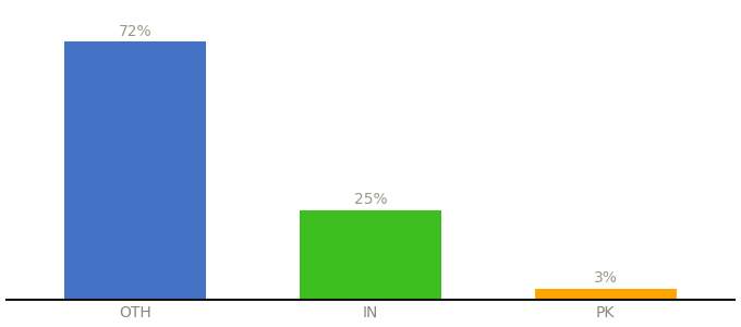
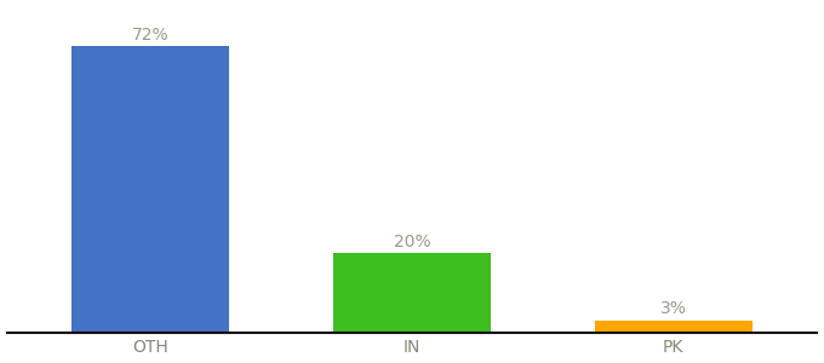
IN: 25% -> 20%
